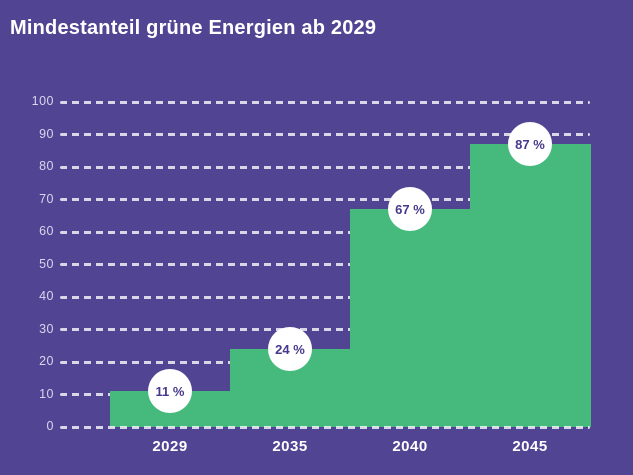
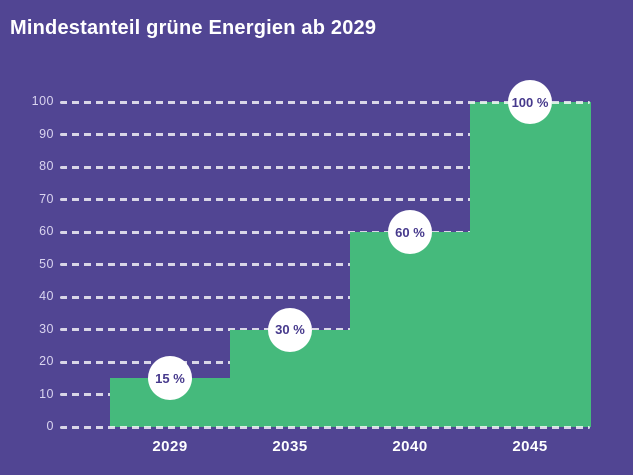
2029: 11 -> 15
2035: 24 -> 30
2040: 67 -> 60
2045: 87 -> 100
